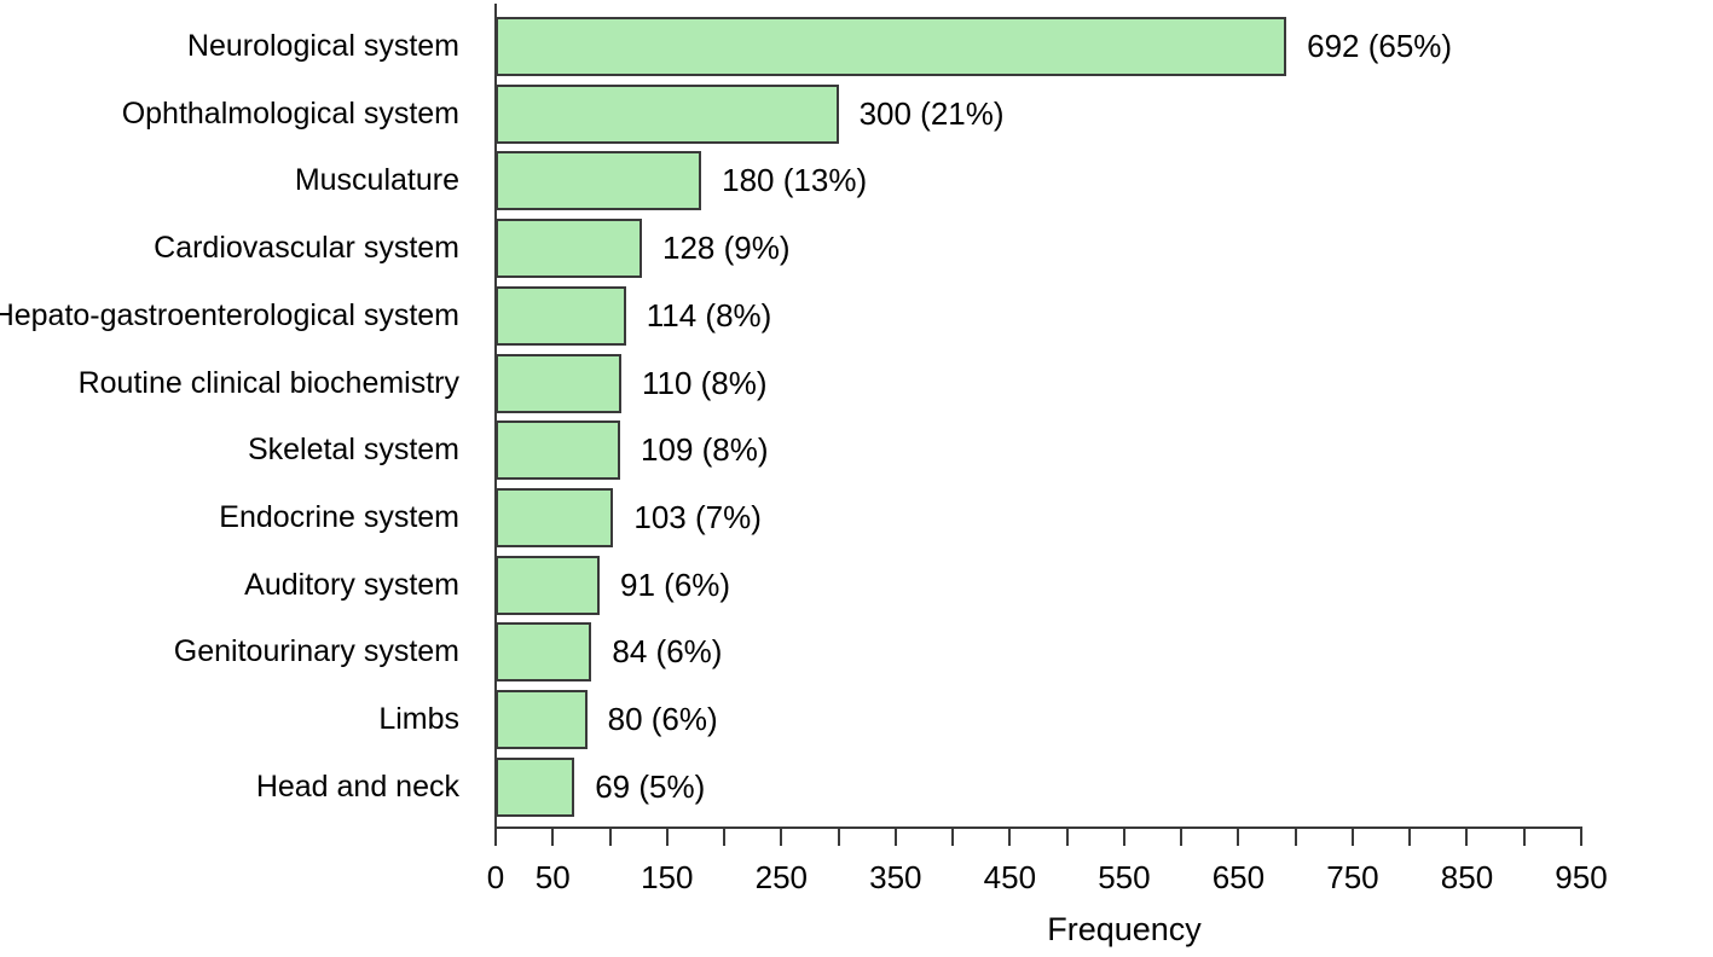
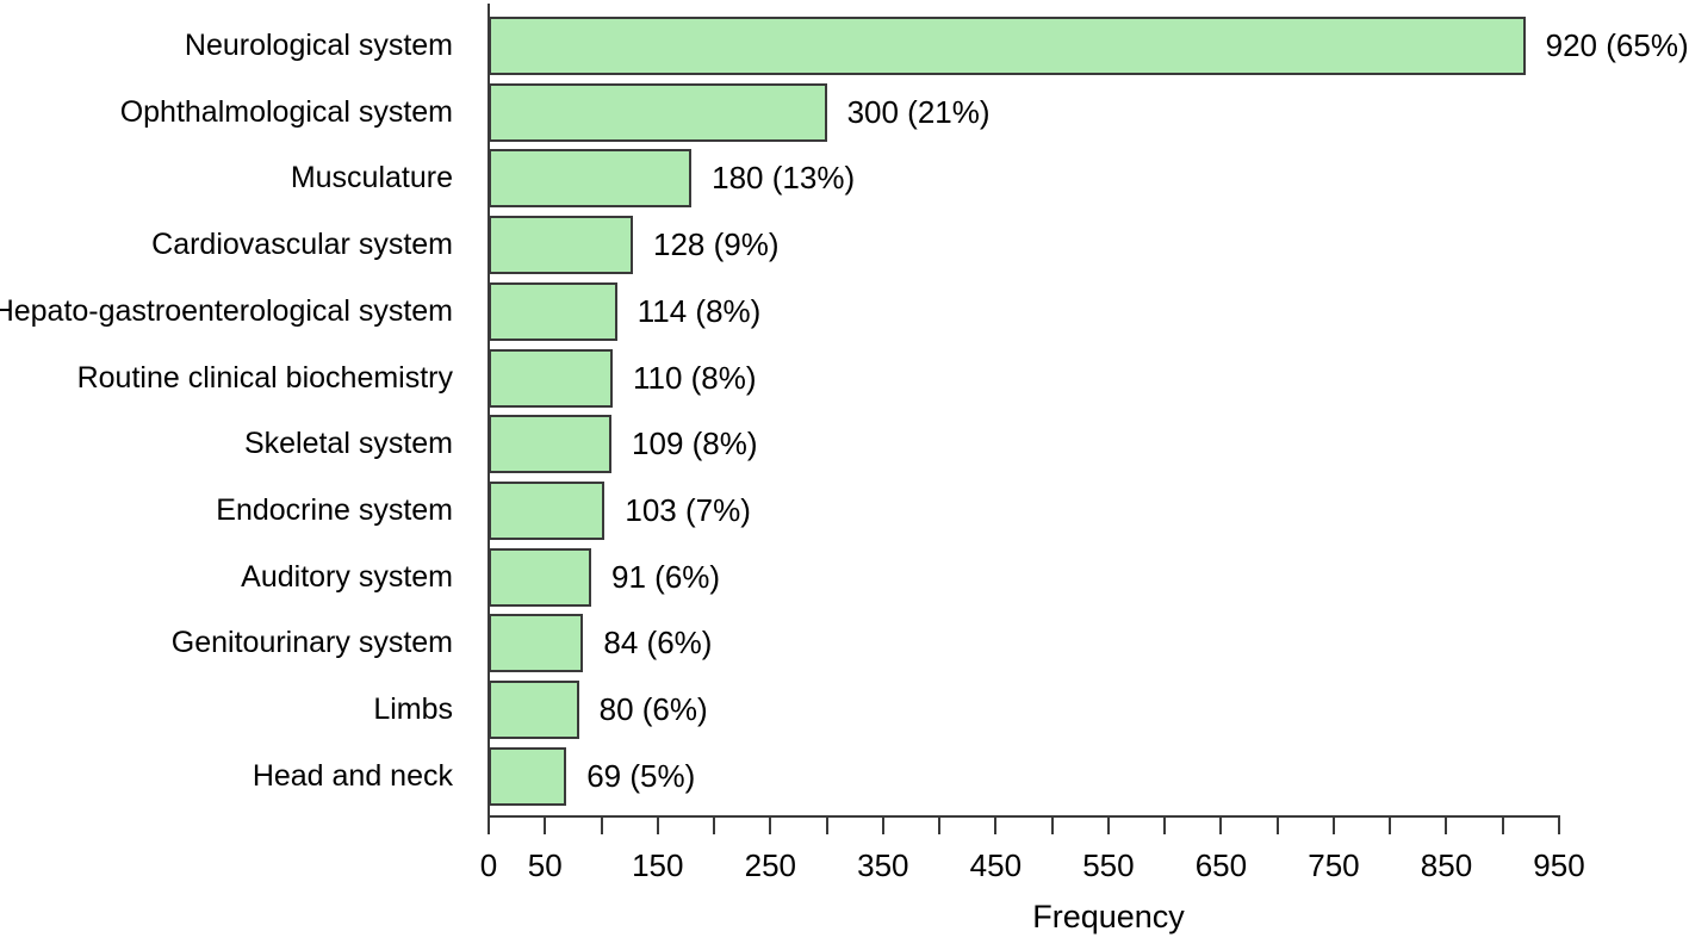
Neurological system: 692 -> 920
